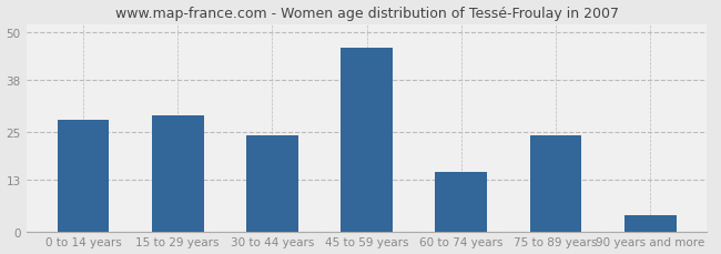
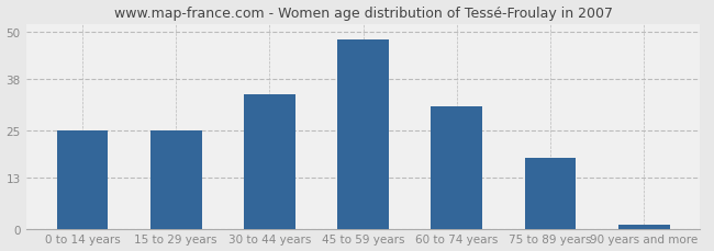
0 to 14 years: 28 -> 25
15 to 29 years: 29 -> 25
30 to 44 years: 24 -> 34
45 to 59 years: 46 -> 48
60 to 74 years: 15 -> 31
75 to 89 years: 24 -> 18
90 years and more: 4 -> 1
